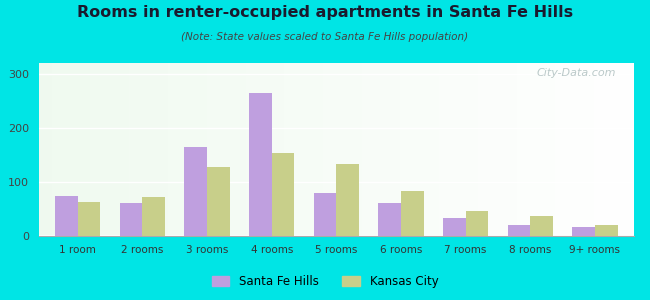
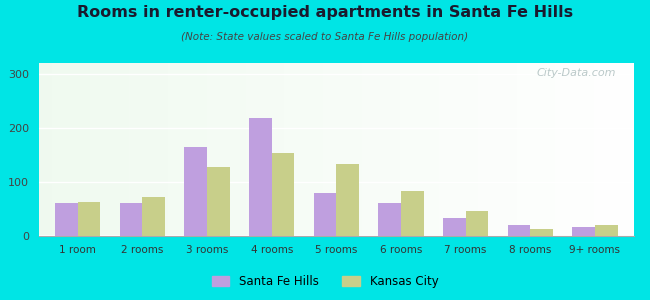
Santa Fe Hills/1 room: 74 -> 60
Santa Fe Hills/4 rooms: 264 -> 218
Kansas City/8 rooms: 36 -> 12
